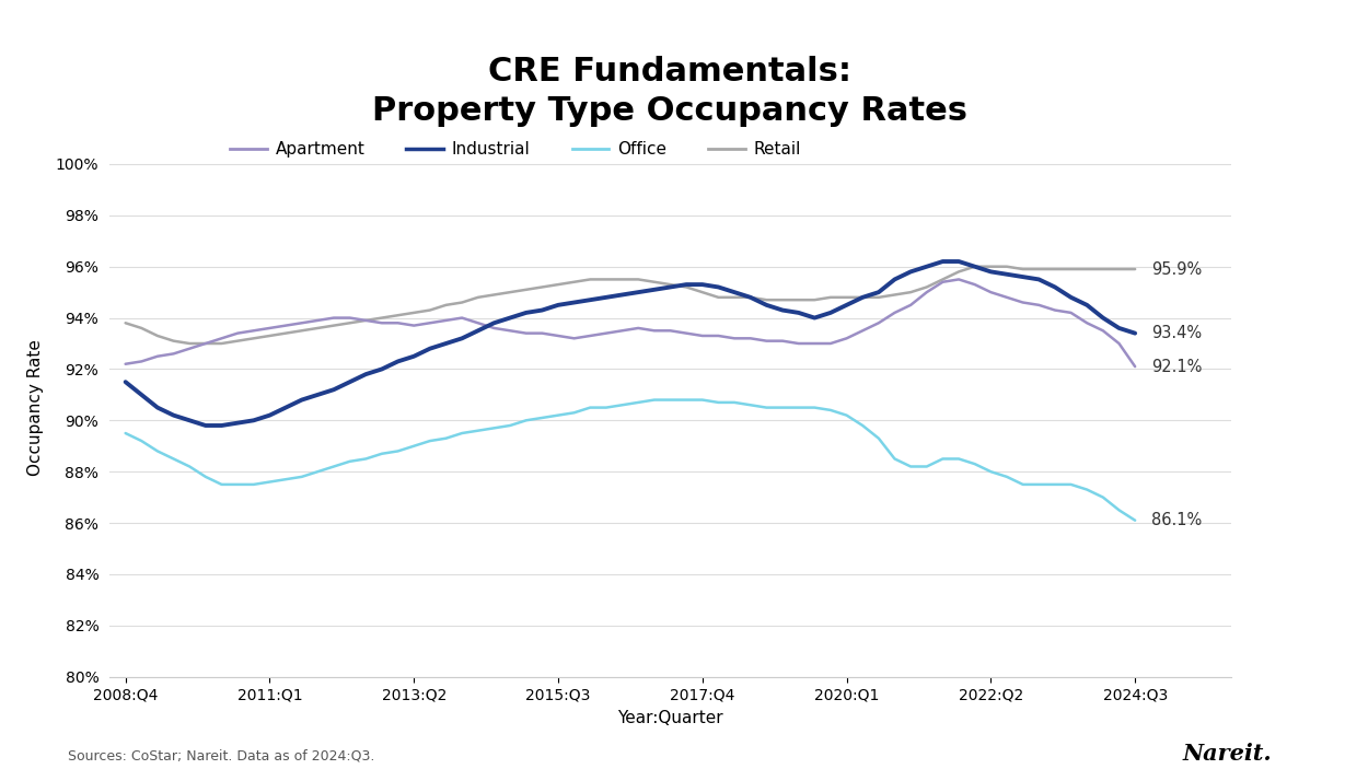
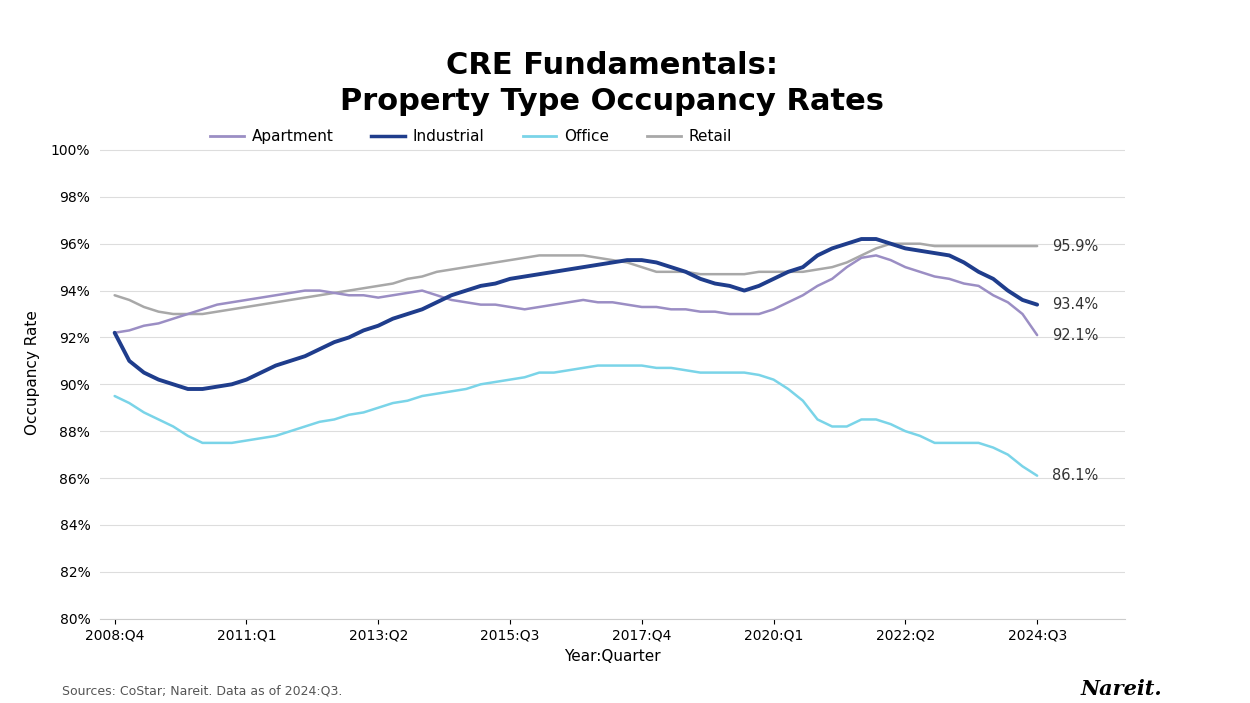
Industrial/2008:Q4: 91.5% -> 92.2%
